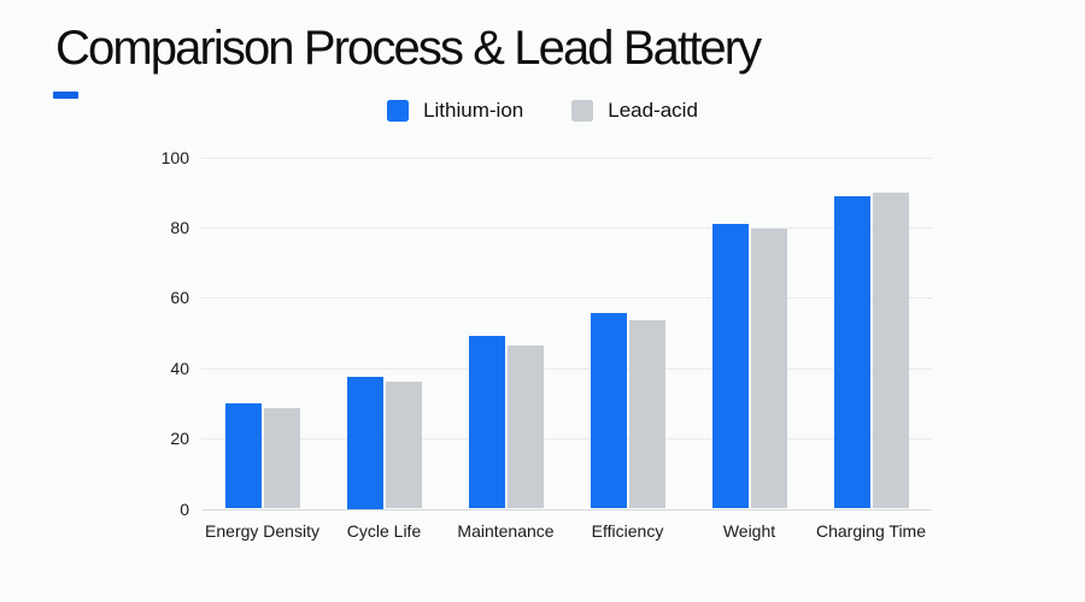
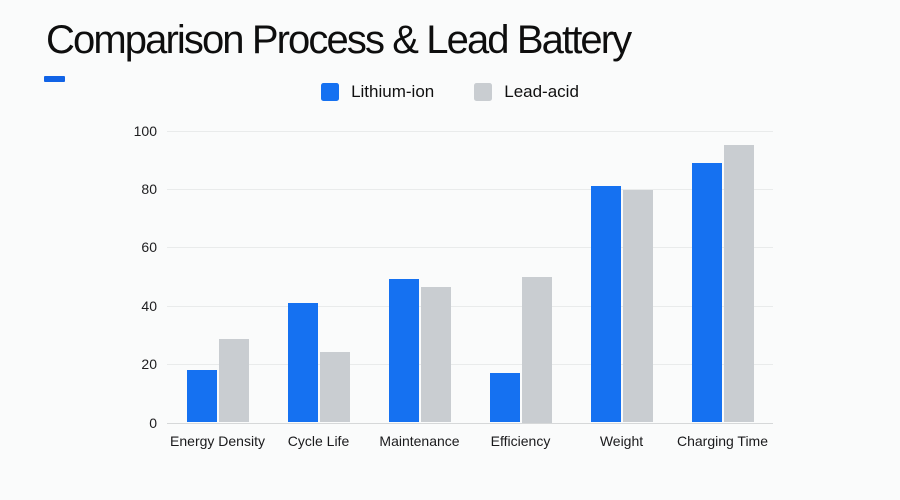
Lithium-ion/Energy Density: 30 -> 18
Lithium-ion/Cycle Life: 38 -> 41
Lead-acid/Cycle Life: 36 -> 24
Lithium-ion/Efficiency: 56 -> 17
Lead-acid/Efficiency: 54 -> 50
Lead-acid/Charging Time: 90 -> 95
